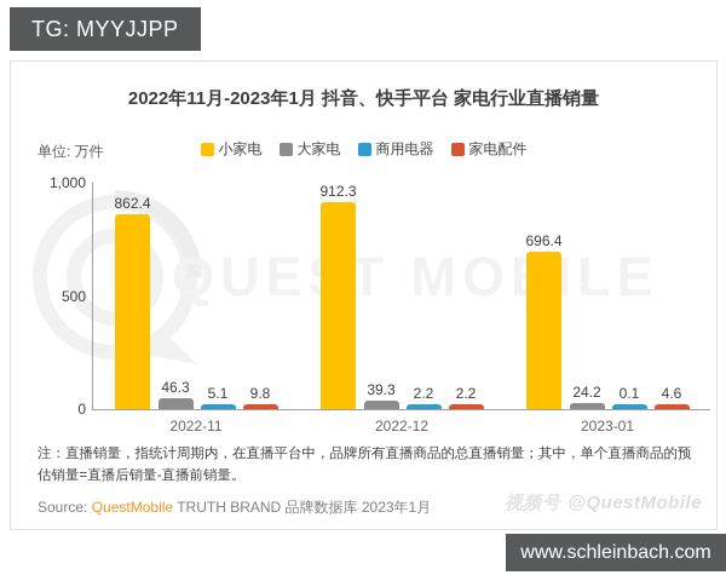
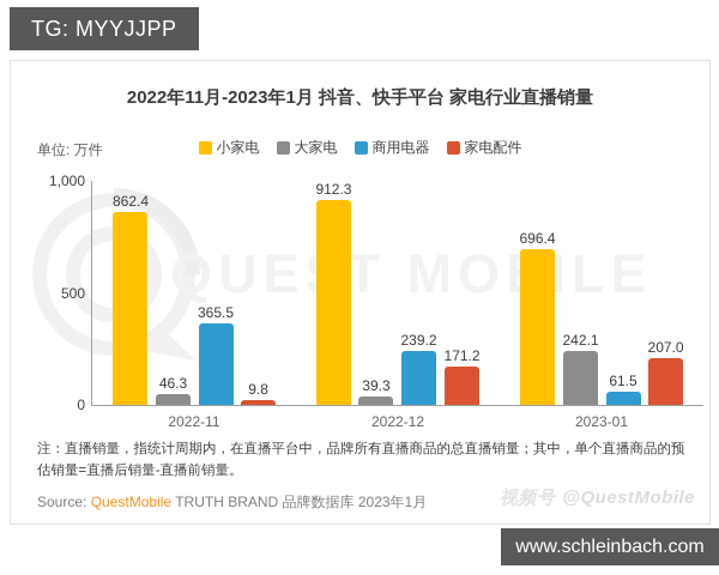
商用电器/2022-11: 5.1 -> 365.5
商用电器/2022-12: 2.2 -> 239.2
家电配件/2022-12: 2.2 -> 171.2
大家电/2023-01: 24.2 -> 242.1
商用电器/2023-01: 0.1 -> 61.5
家电配件/2023-01: 4.6 -> 207.0
